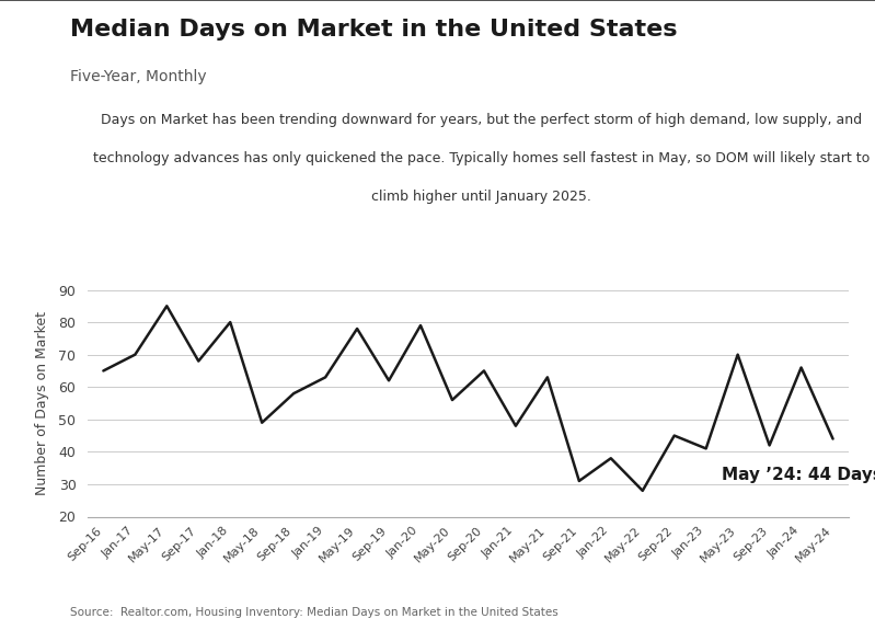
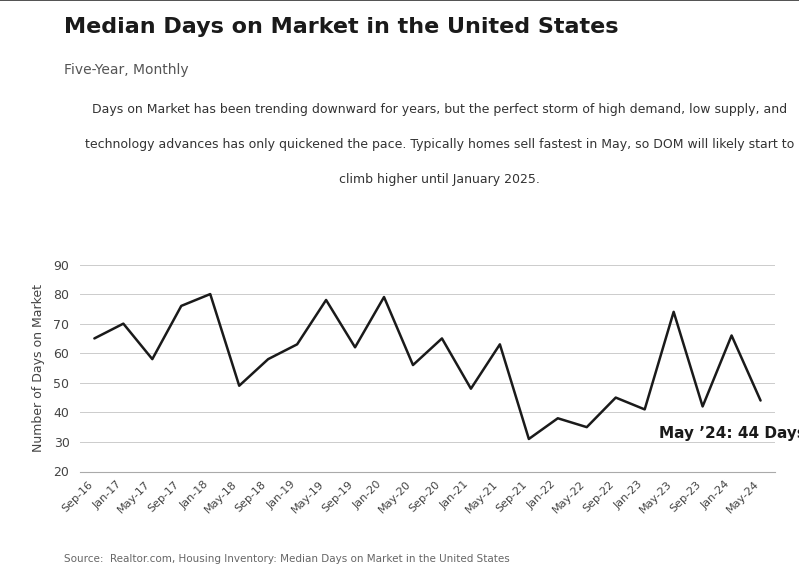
May-17: 85 -> 58
Sep-17: 68 -> 76
May-22: 28 -> 35
May-23: 70 -> 74
